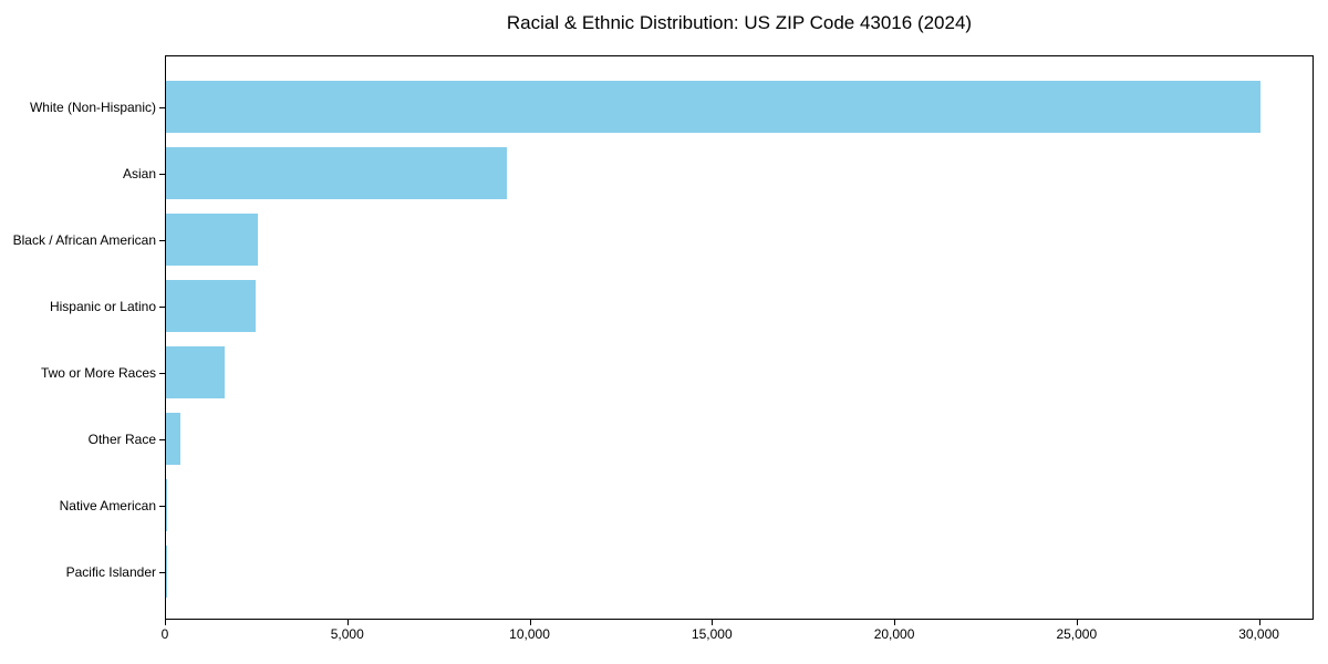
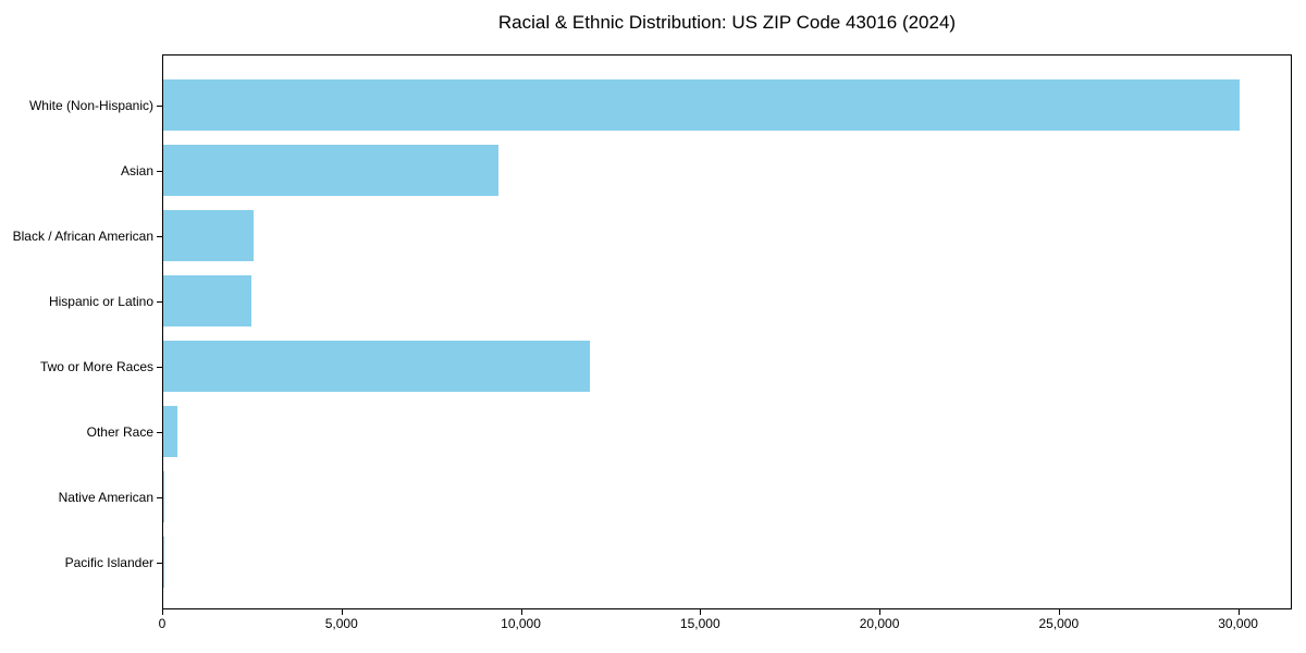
Two or More Races: 1600 -> 11900
